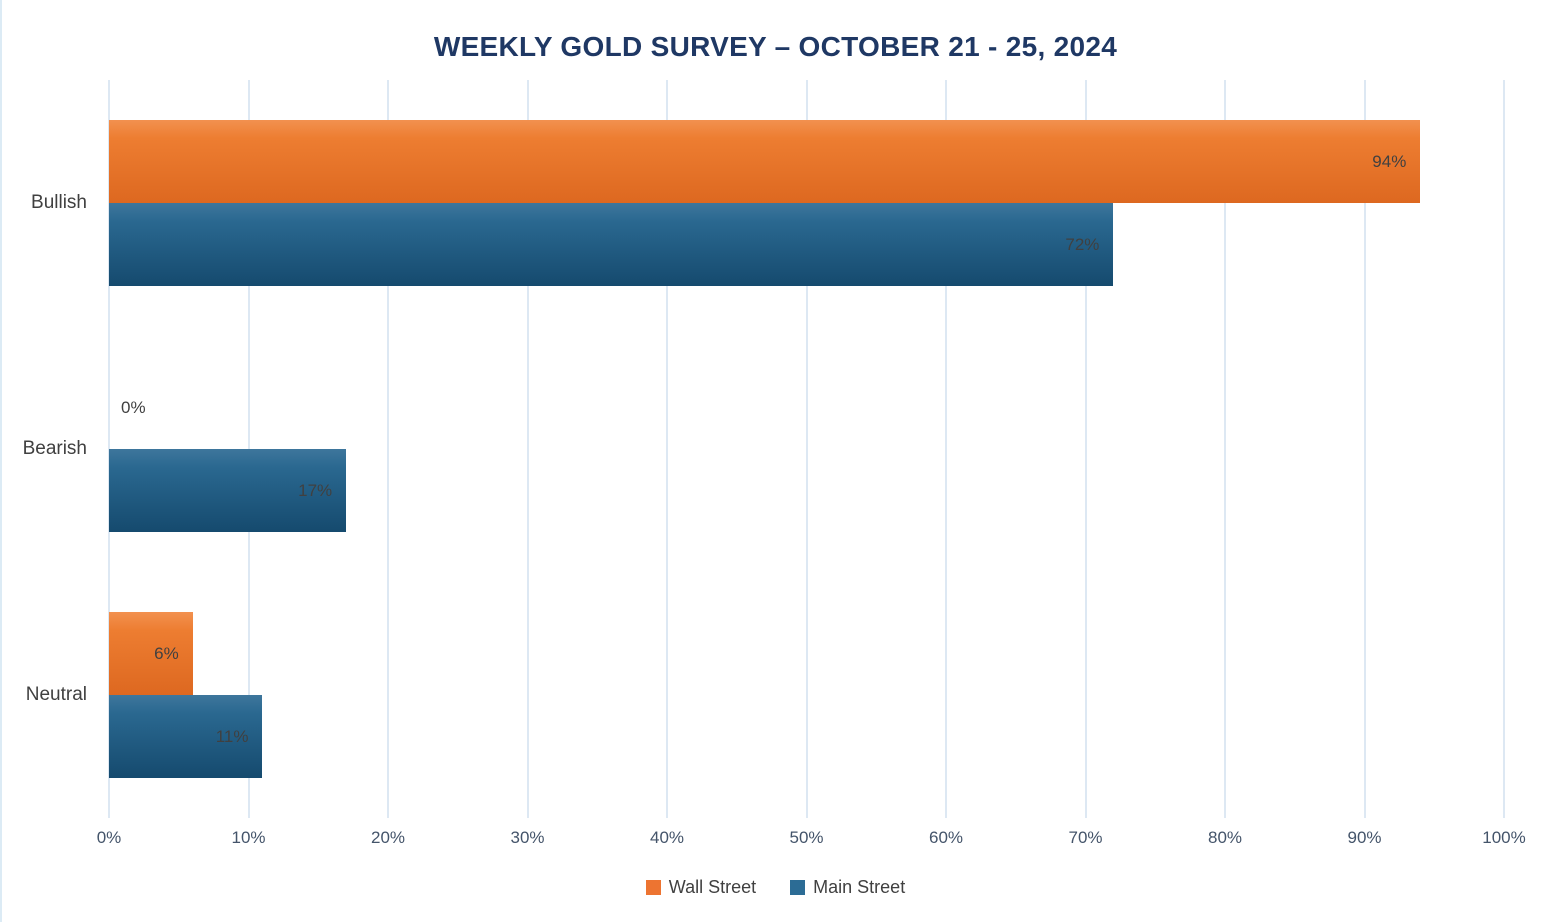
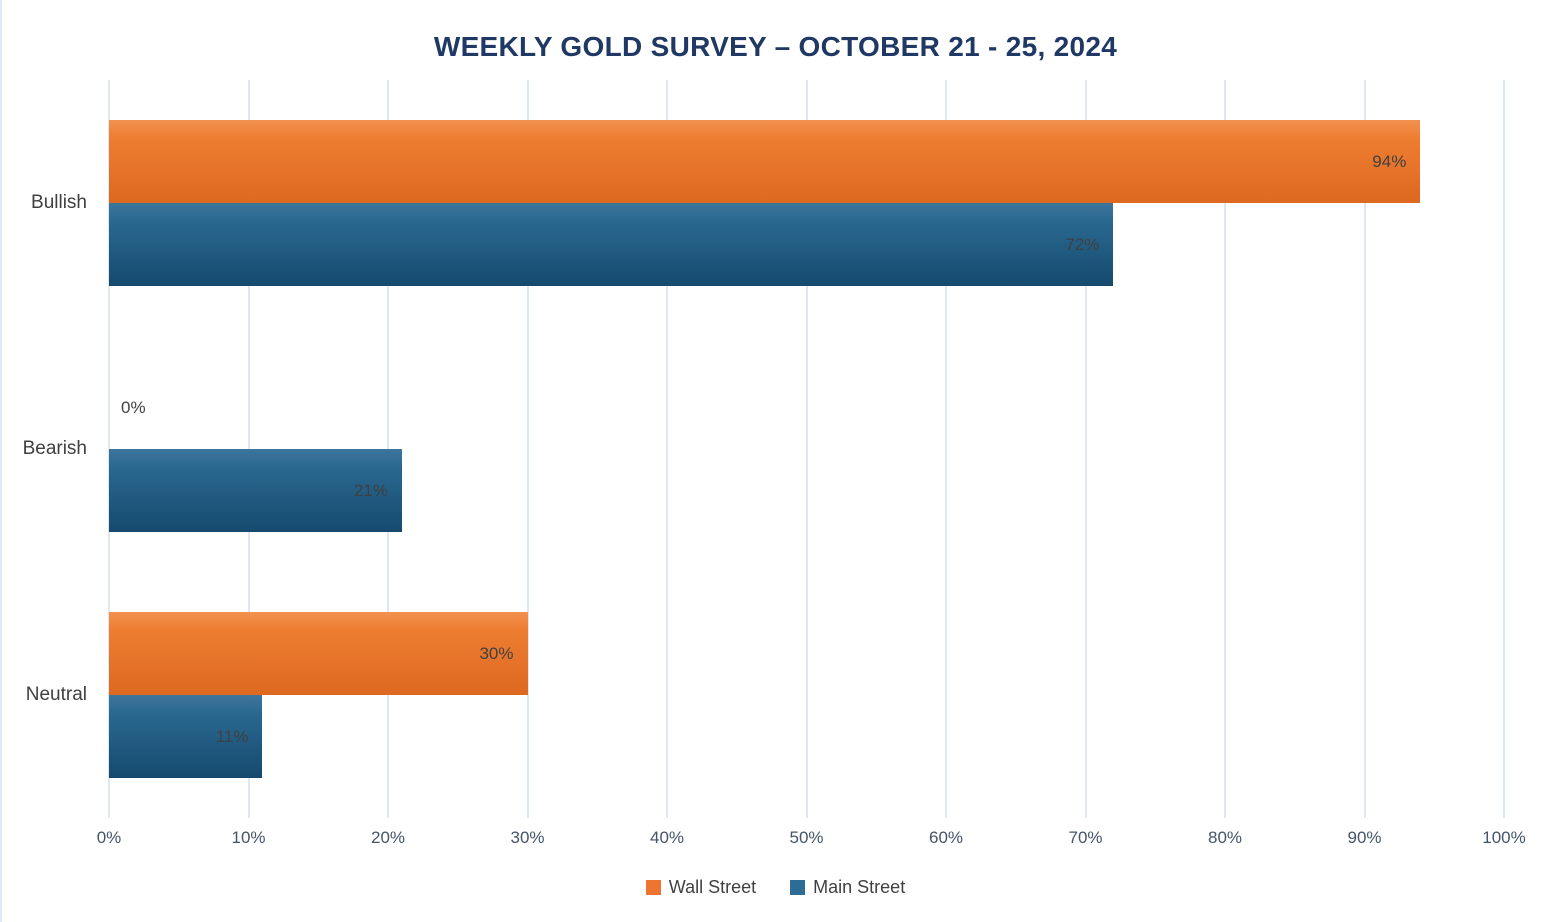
Main Street/Bearish: 17% -> 21%
Wall Street/Neutral: 6% -> 30%
